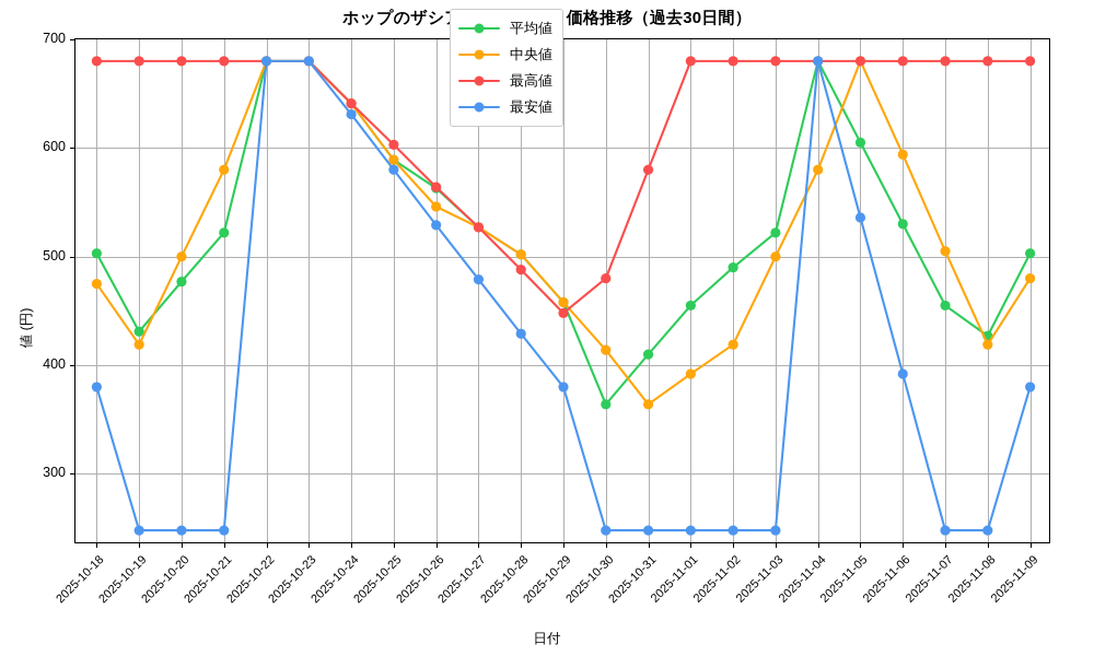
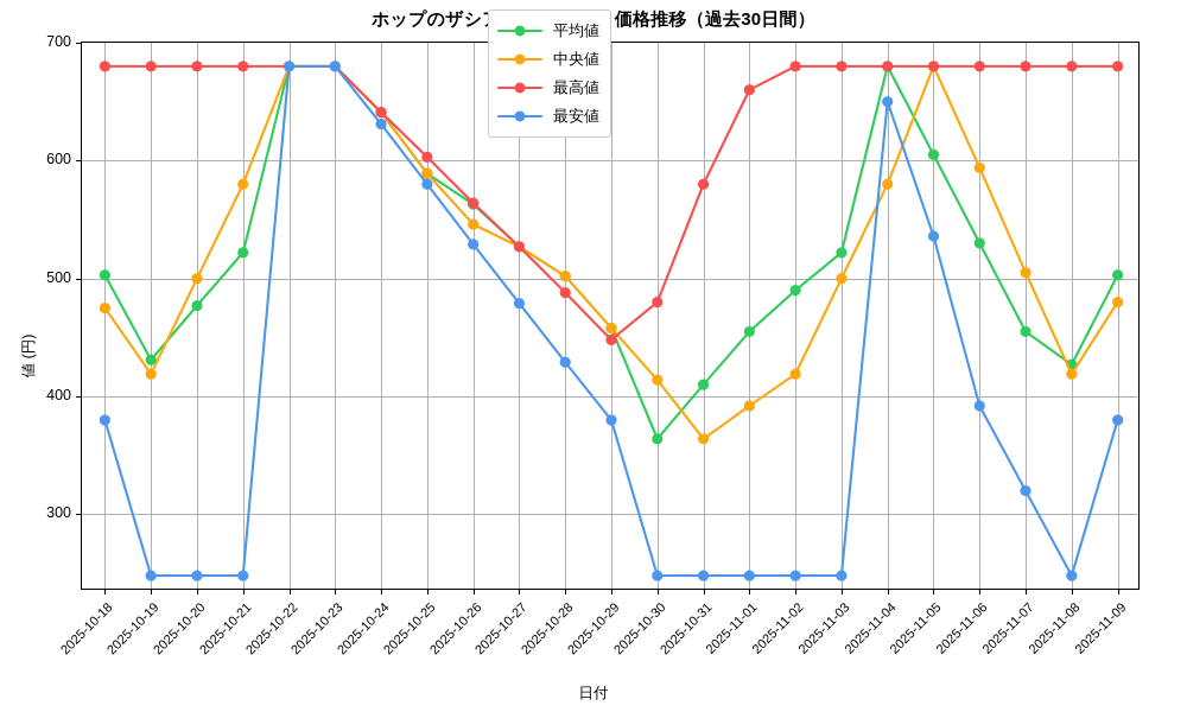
最高値/2025-11-01: 680 -> 660
最安値/2025-11-04: 680 -> 650
最安値/2025-11-07: 250 -> 320
